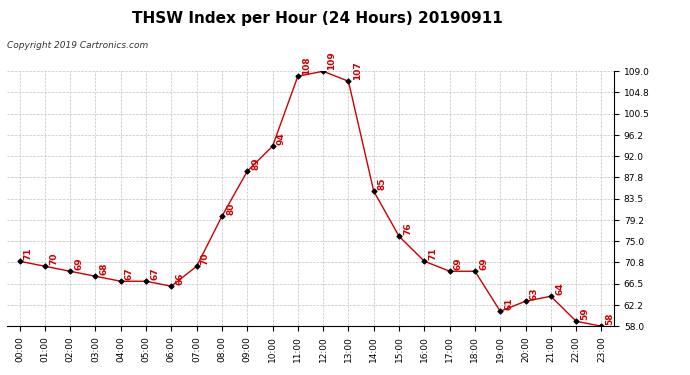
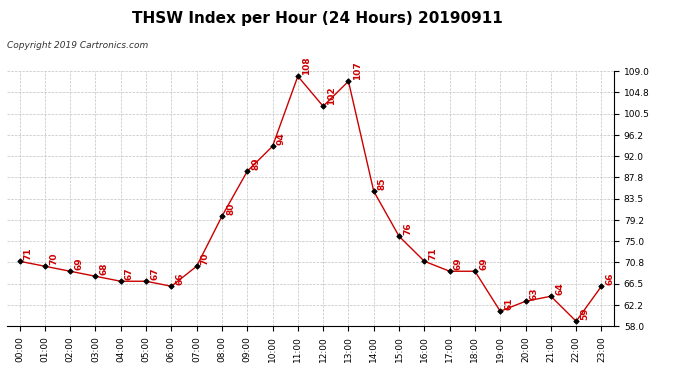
12:00: 109 -> 102
23:00: 58 -> 66
